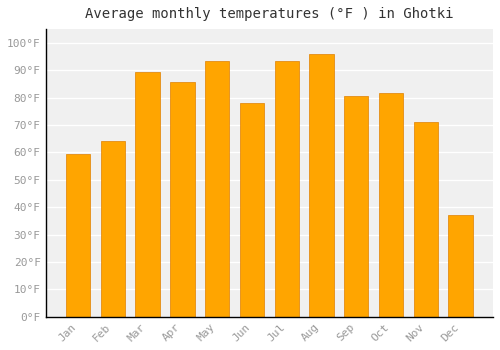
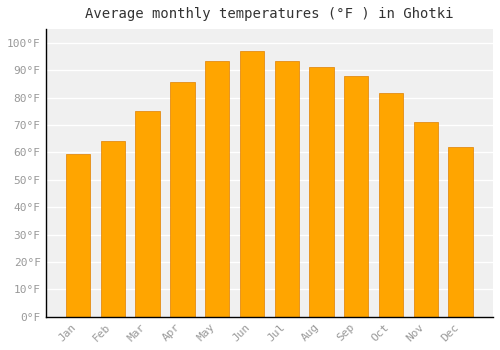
Mar: 89.5°F -> 75.0°F
Jun: 78.0°F -> 97.0°F
Aug: 96.0°F -> 91.0°F
Sep: 80.5°F -> 88.0°F
Dec: 37.0°F -> 62.0°F
